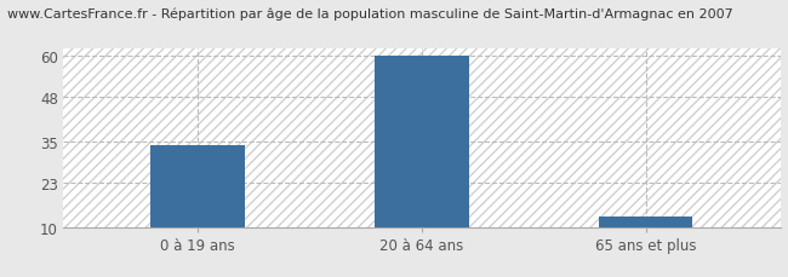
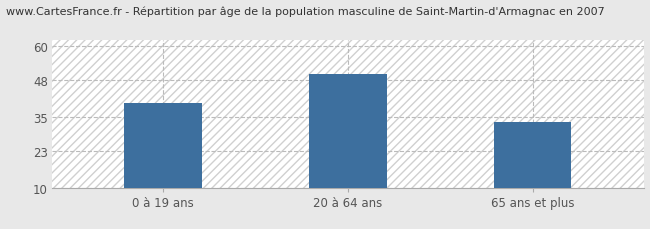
0 à 19 ans: 34 -> 40
20 à 64 ans: 60 -> 50
65 ans et plus: 13 -> 33
